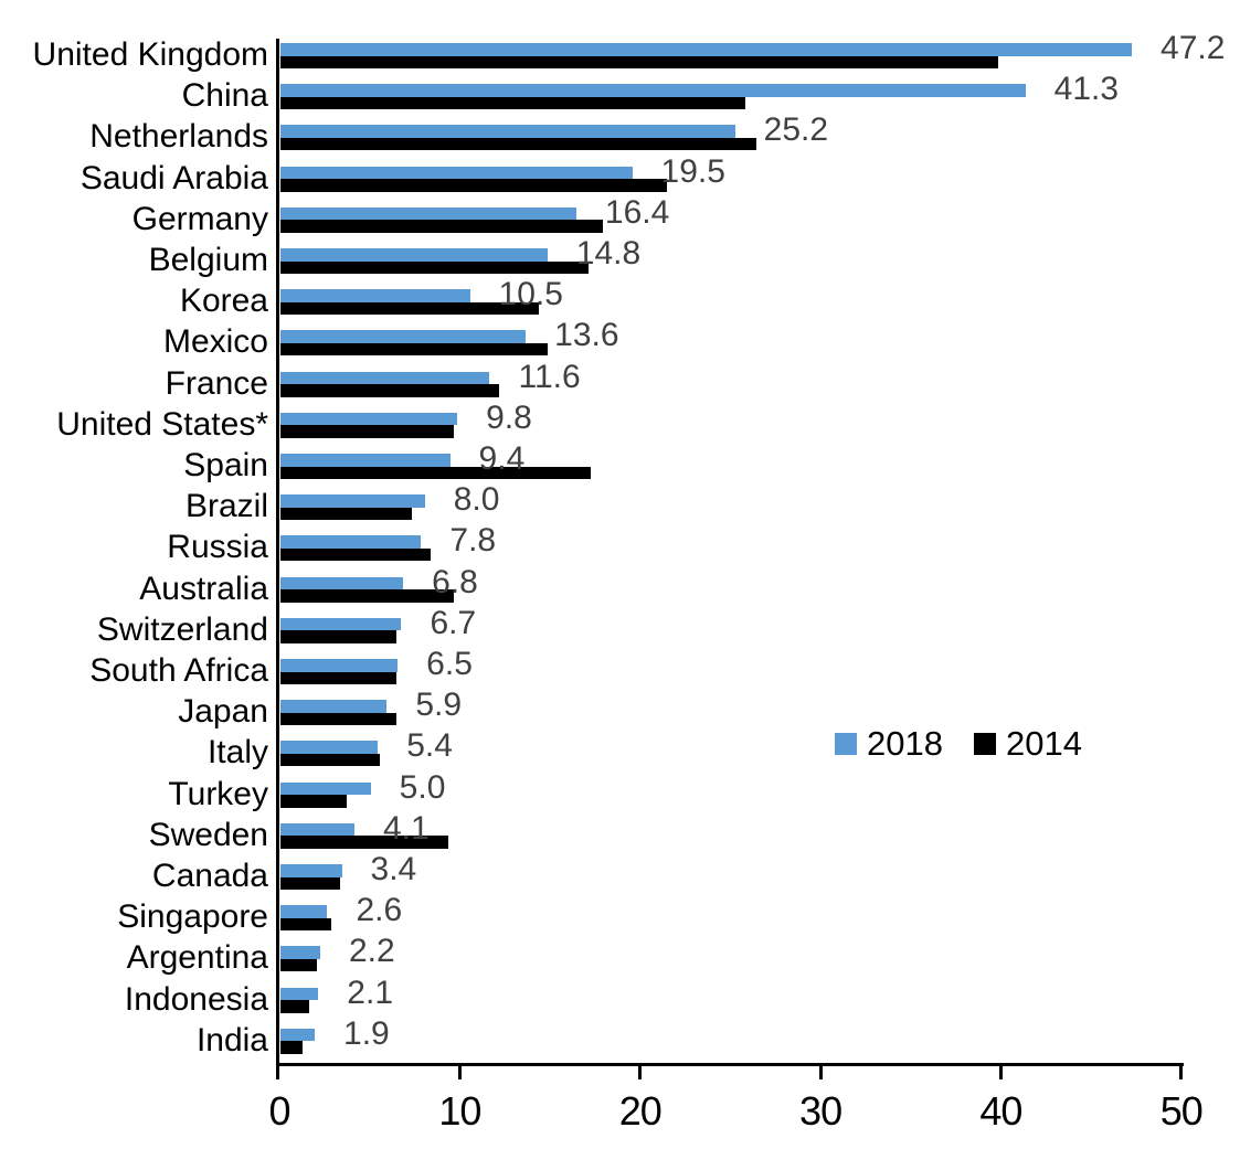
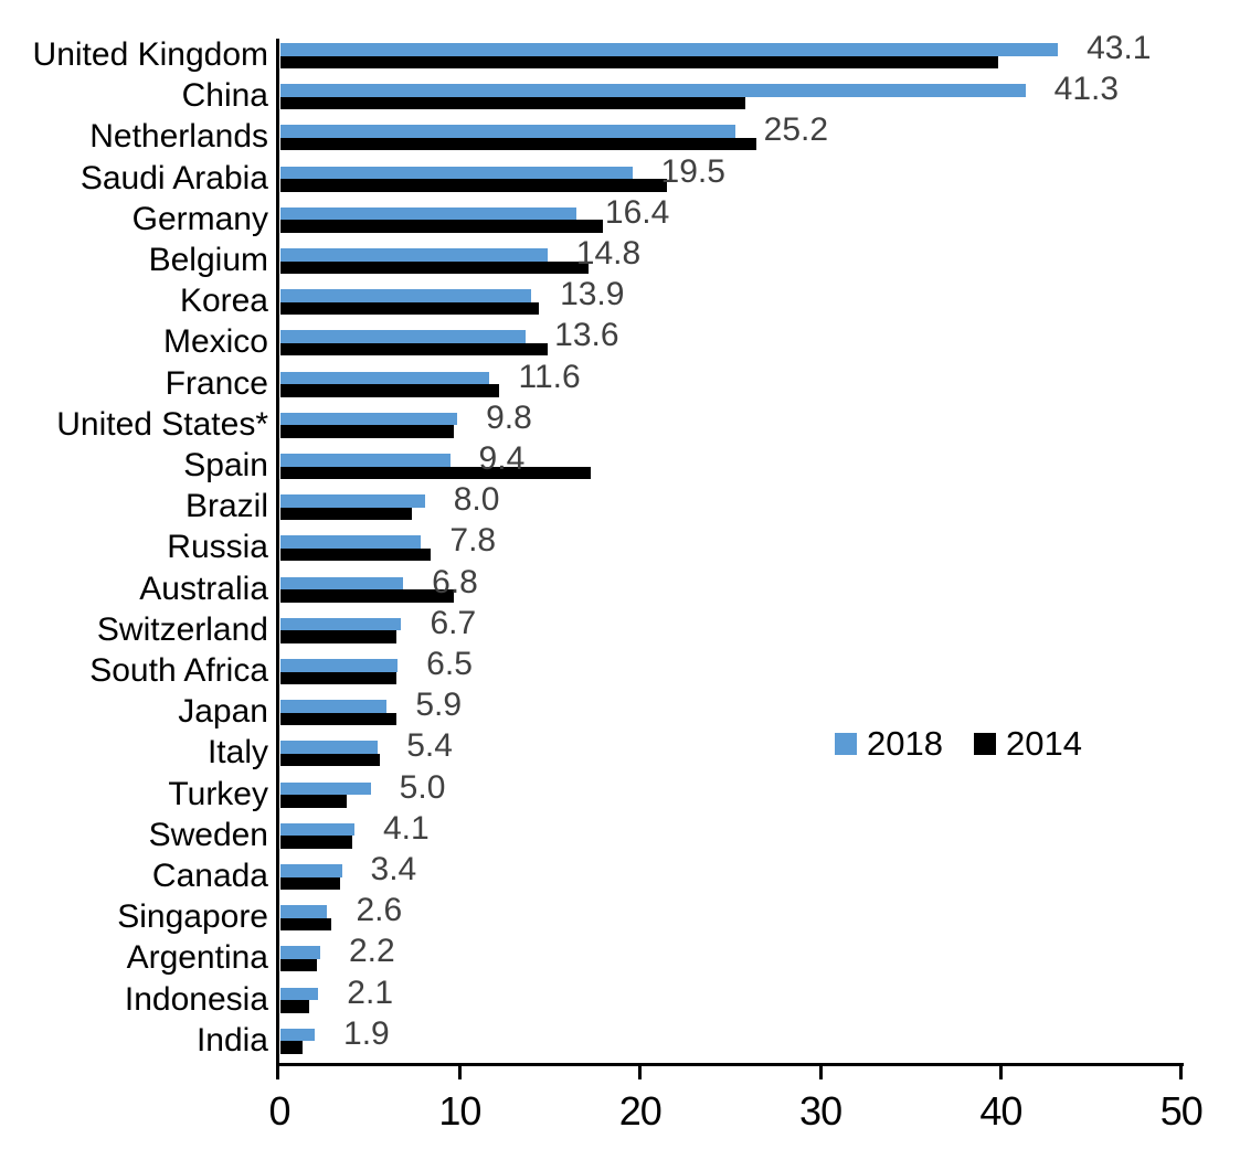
2018/United Kingdom: 47.2 -> 43.1
2018/Korea: 10.5 -> 13.9
2014/Sweden: 9.3 -> 4.0
